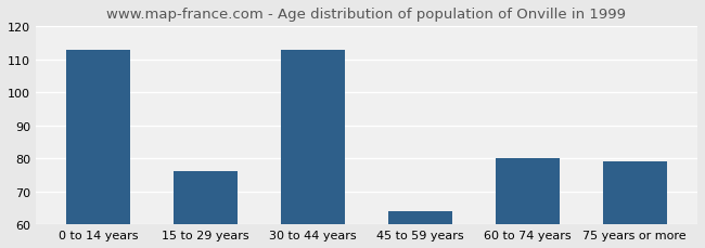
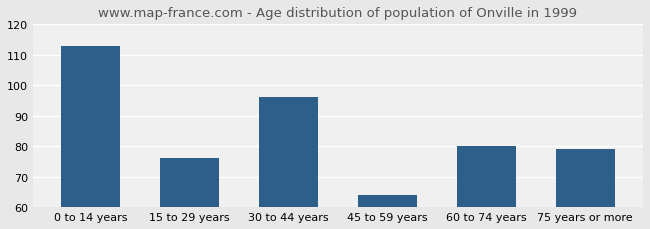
30 to 44 years: 113 -> 96
